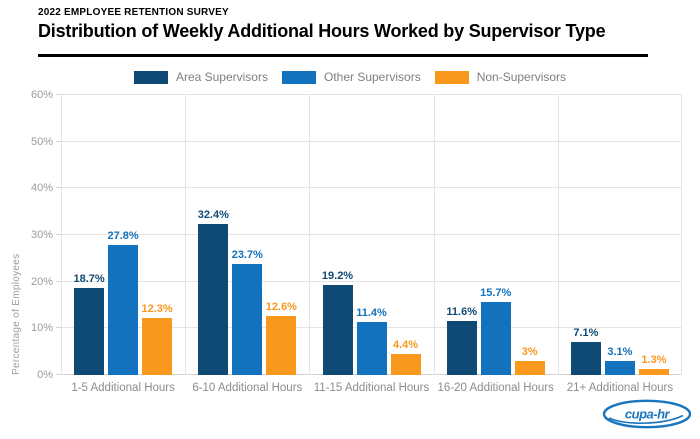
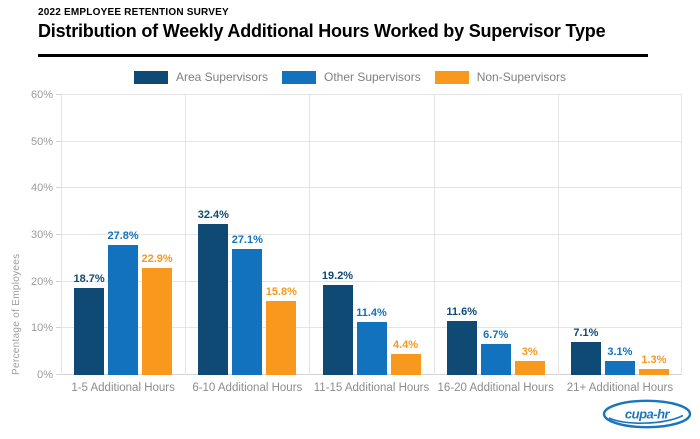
Non-Supervisors/1-5 Additional Hours: 12.3% -> 22.9%
Other Supervisors/6-10 Additional Hours: 23.7% -> 27.1%
Non-Supervisors/6-10 Additional Hours: 12.6% -> 15.8%
Other Supervisors/16-20 Additional Hours: 15.7% -> 6.7%
